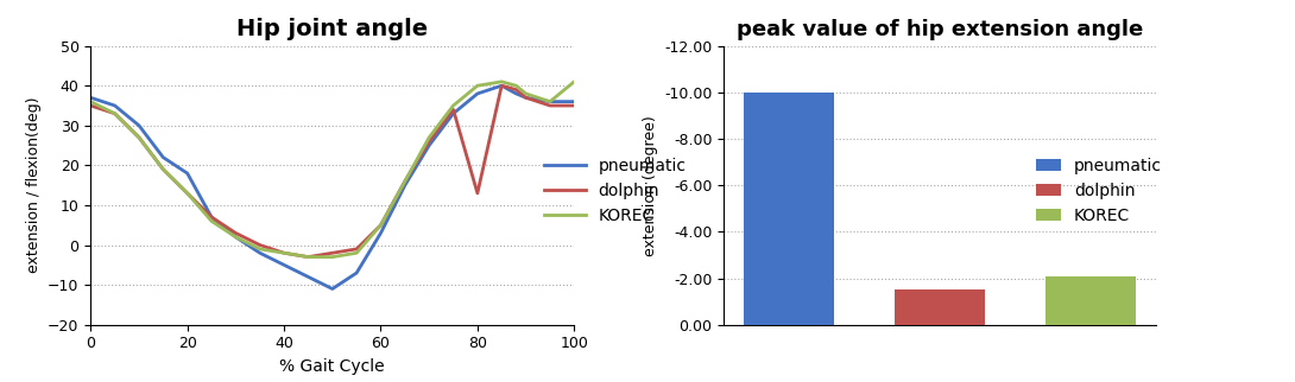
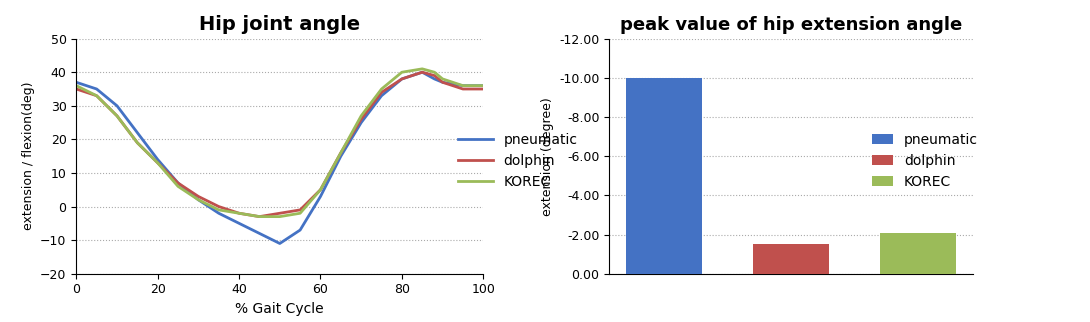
Hip joint angle/pneumatic/20: 18 -> 14
Hip joint angle/dolphin/80: 13 -> 38
Hip joint angle/KOREC/100: 41 -> 36
